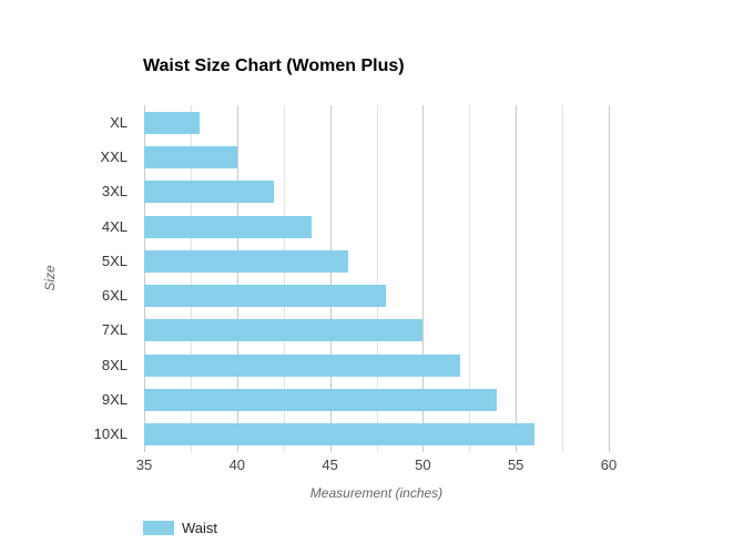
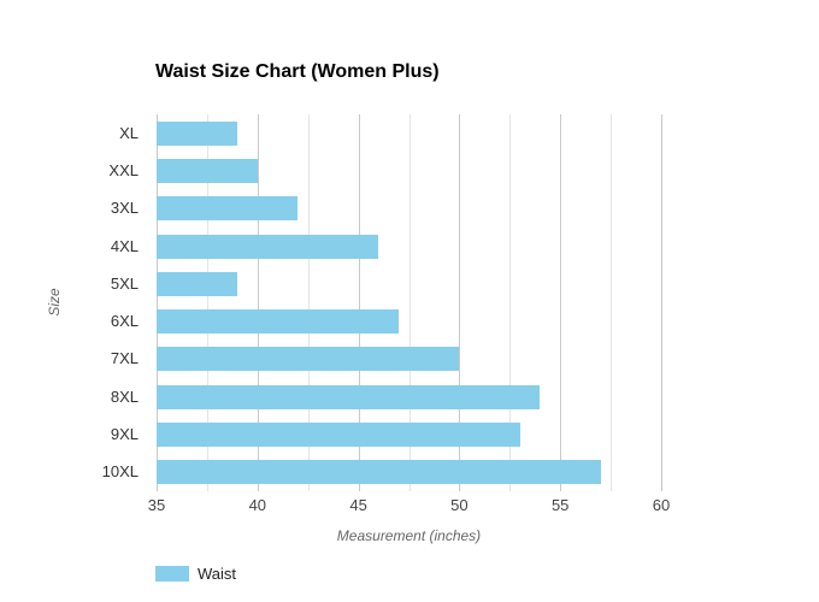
XL: 38 -> 39
4XL: 44 -> 46
5XL: 46 -> 39
6XL: 48 -> 47
8XL: 52 -> 54
9XL: 54 -> 53
10XL: 56 -> 57
